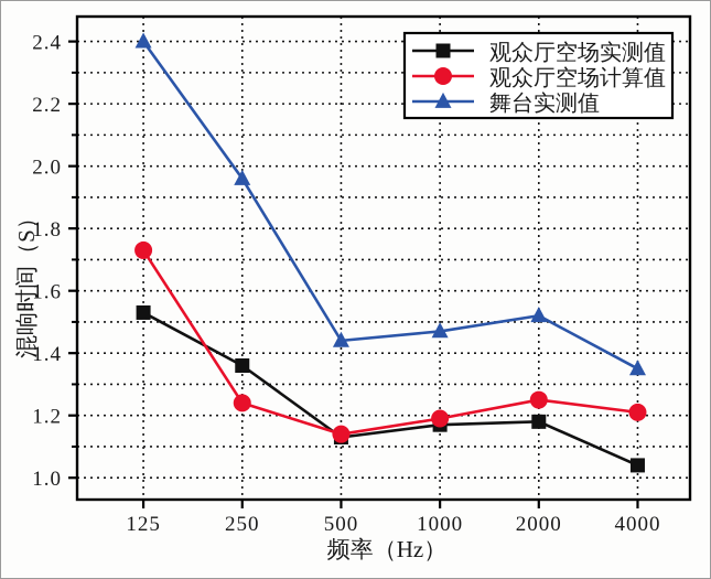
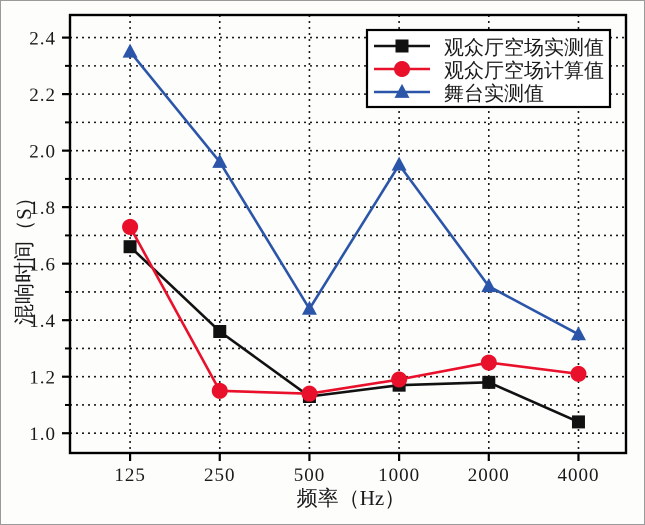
观众厅空场实测值/125: 1.53 -> 1.66
舞台实测值/125: 2.40 -> 2.35
观众厅空场计算值/250: 1.24 -> 1.15
舞台实测值/1000: 1.47 -> 1.95
